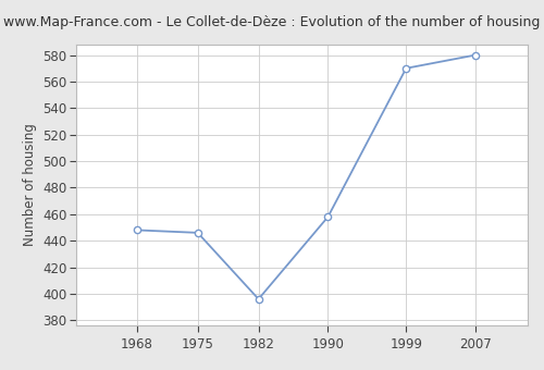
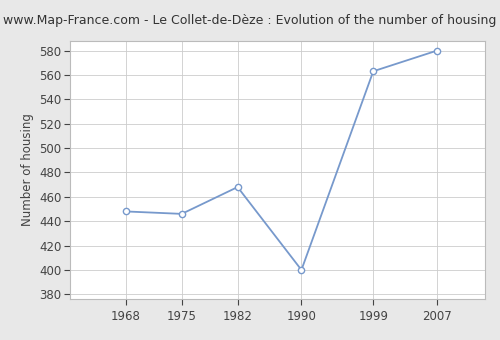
1982: 396 -> 468
1990: 458 -> 400
1999: 570 -> 563
